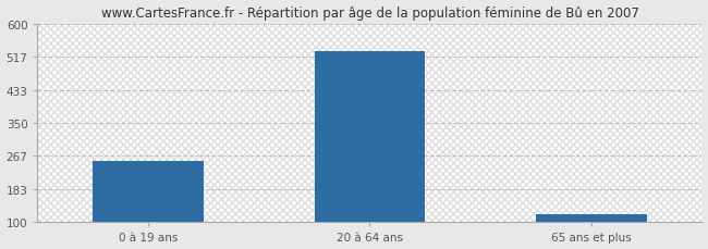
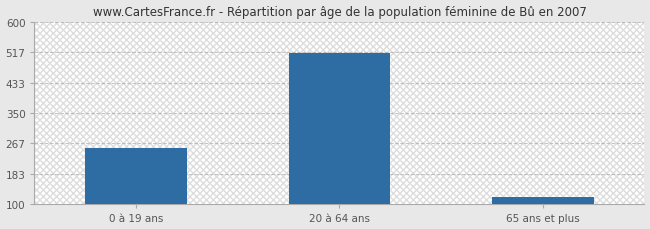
20 à 64 ans: 530 -> 515
